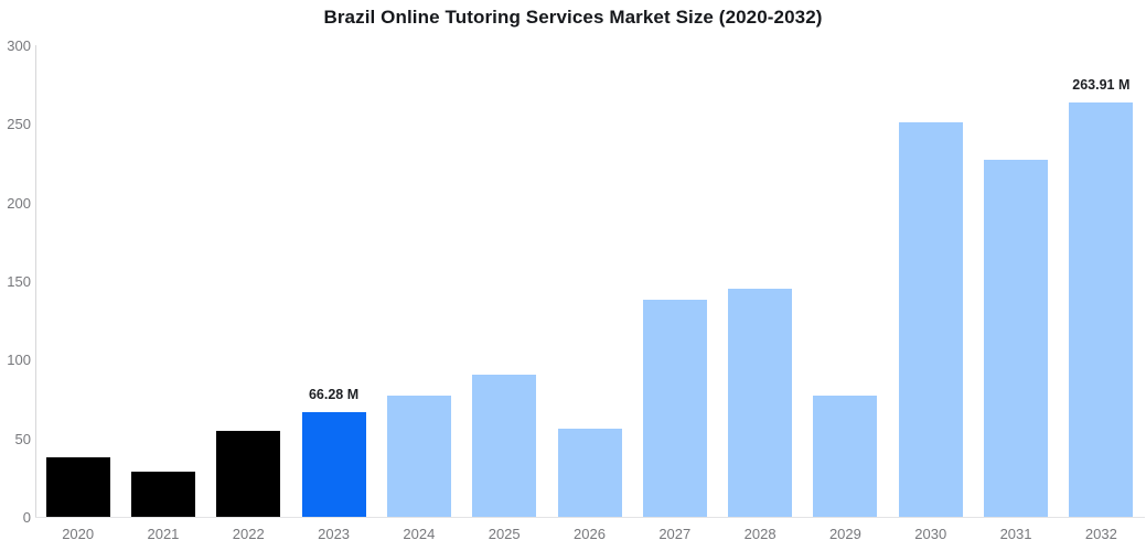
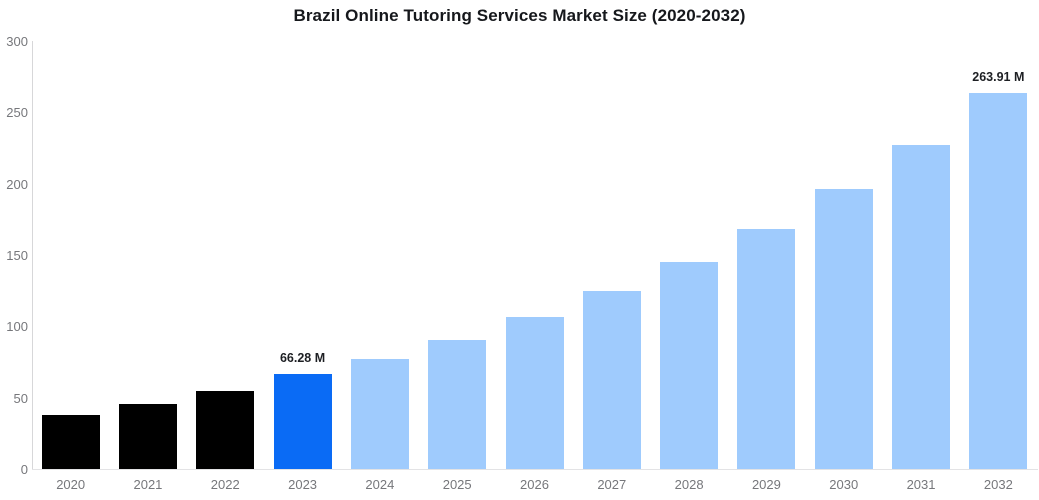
2021: 29 -> 46
2026: 56 -> 106
2027: 138 -> 124
2029: 77 -> 168
2030: 251 -> 196
